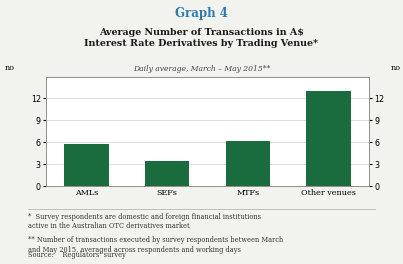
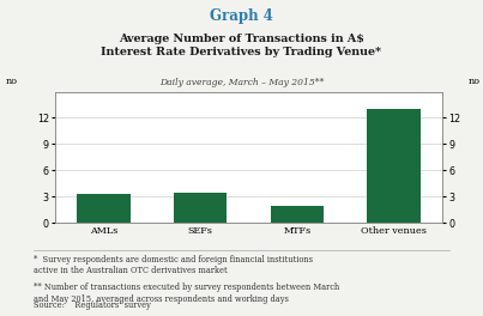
AMLs: 5.8 -> 3.3
MTFs: 6.2 -> 2.0
